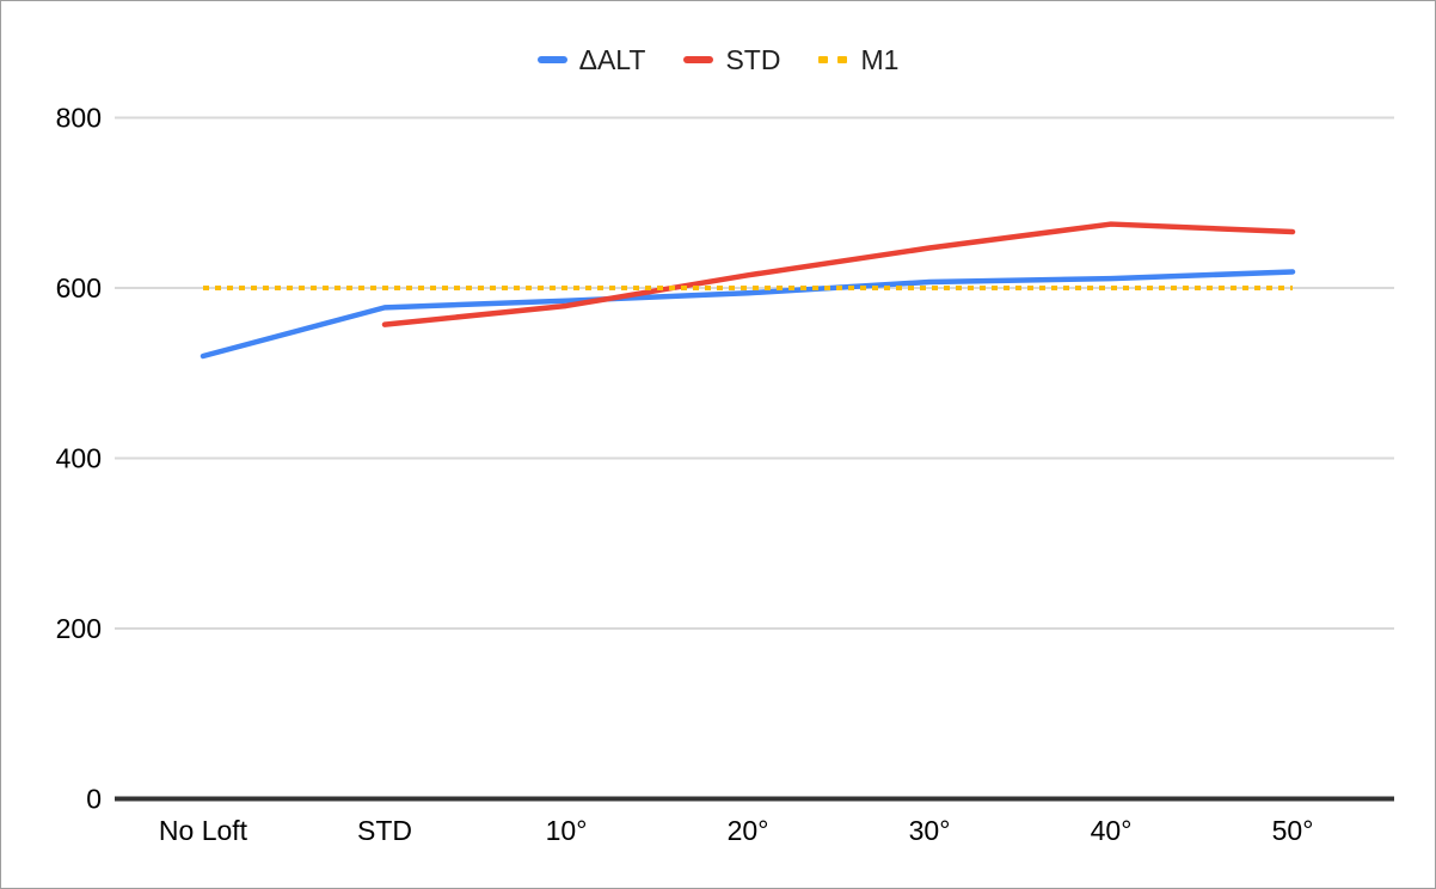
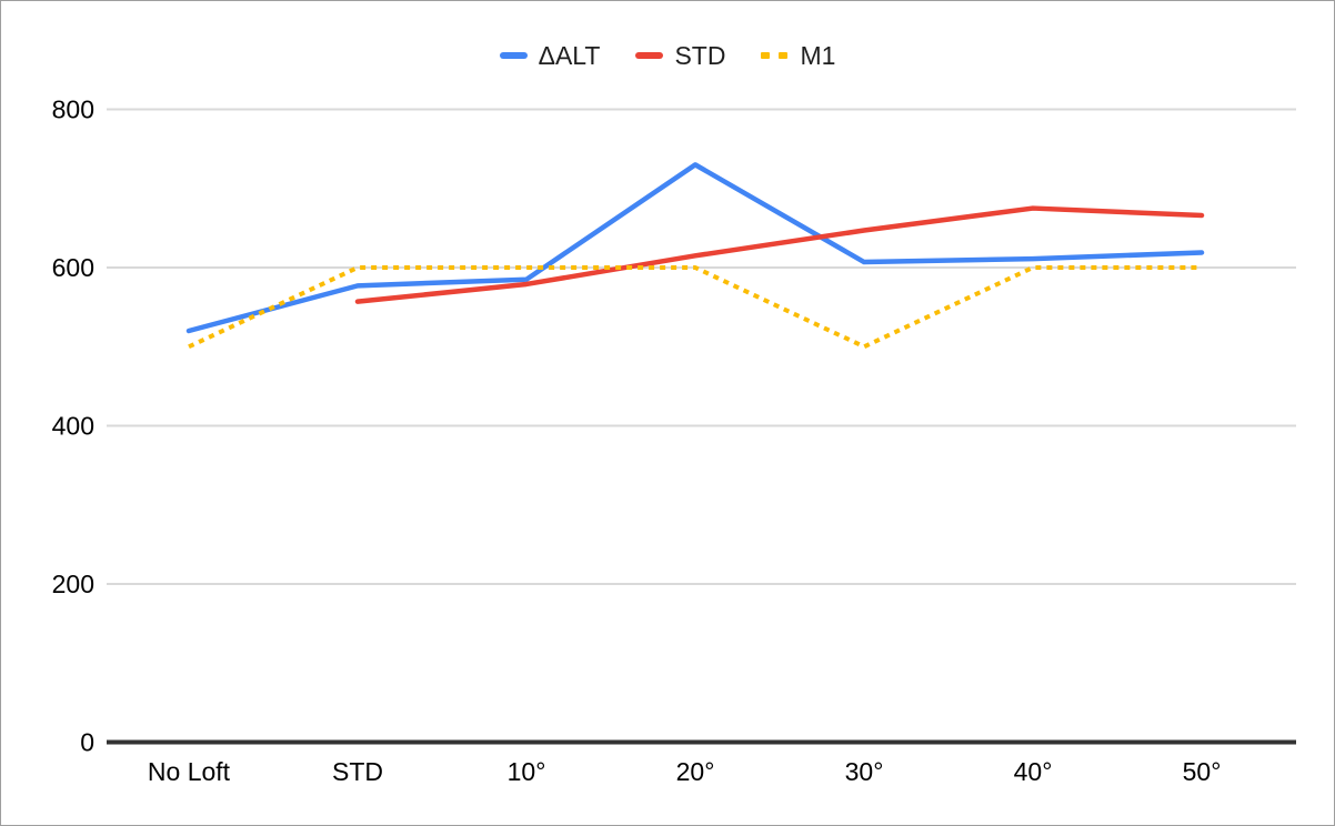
M1/No Loft: 600 -> 500
ΔALT/20°: 590 -> 730
M1/30°: 600 -> 500
